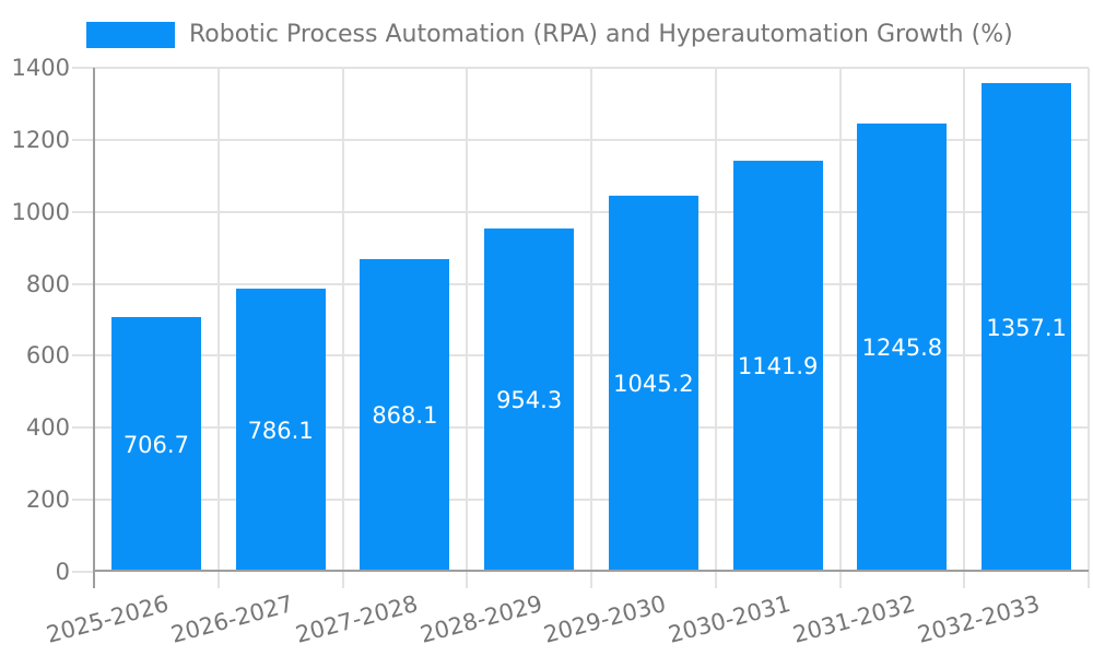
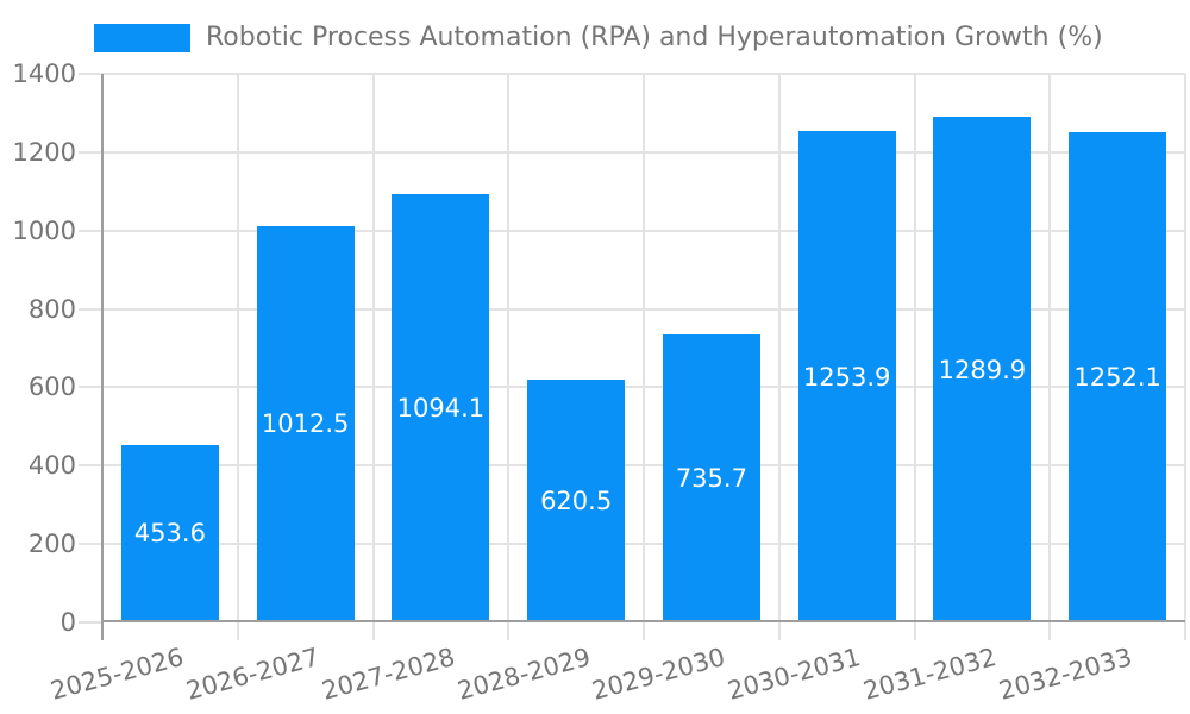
2025-2026: 706.7 -> 453.6
2026-2027: 786.1 -> 1012.5
2027-2028: 868.1 -> 1094.1
2028-2029: 954.3 -> 620.5
2029-2030: 1045.2 -> 735.7
2030-2031: 1141.9 -> 1253.9
2031-2032: 1245.8 -> 1289.9
2032-2033: 1357.1 -> 1252.1
